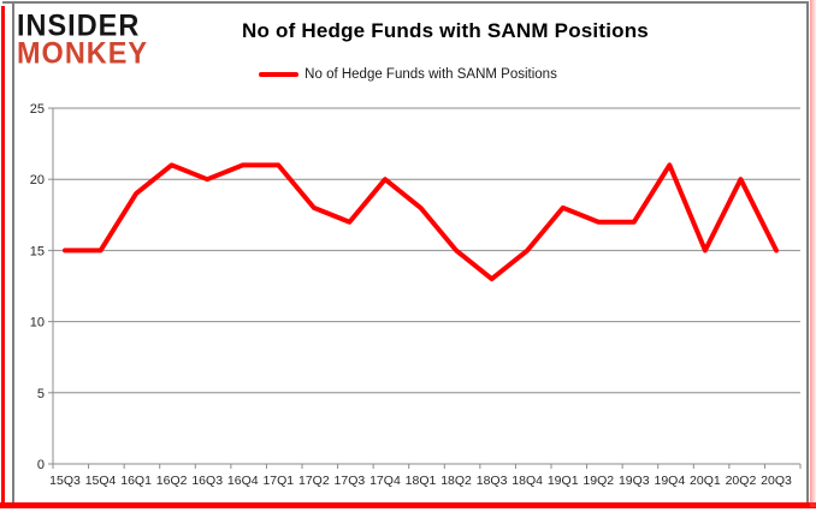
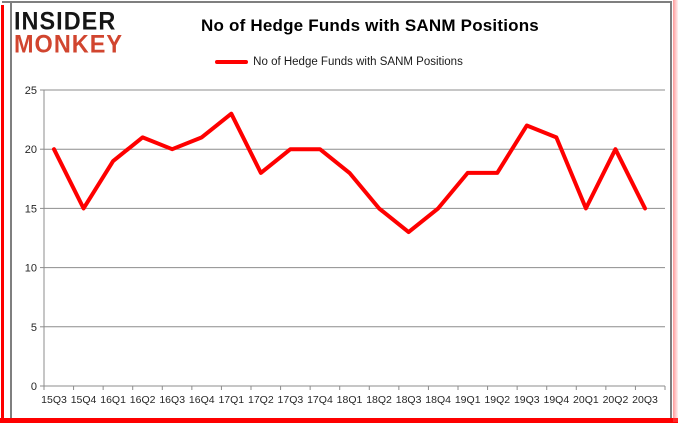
15Q3: 15 -> 20
17Q1: 21 -> 23
17Q3: 17 -> 20
19Q2: 17 -> 18
19Q3: 17 -> 22
